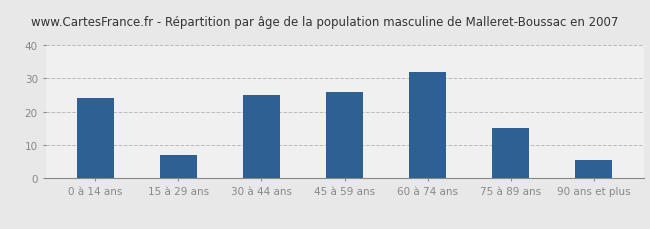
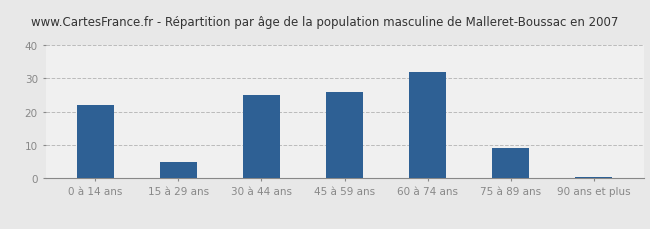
0 à 14 ans: 24.0 -> 22.0
15 à 29 ans: 7.0 -> 5.0
75 à 89 ans: 15.0 -> 9.0
90 ans et plus: 5.5 -> 0.5
